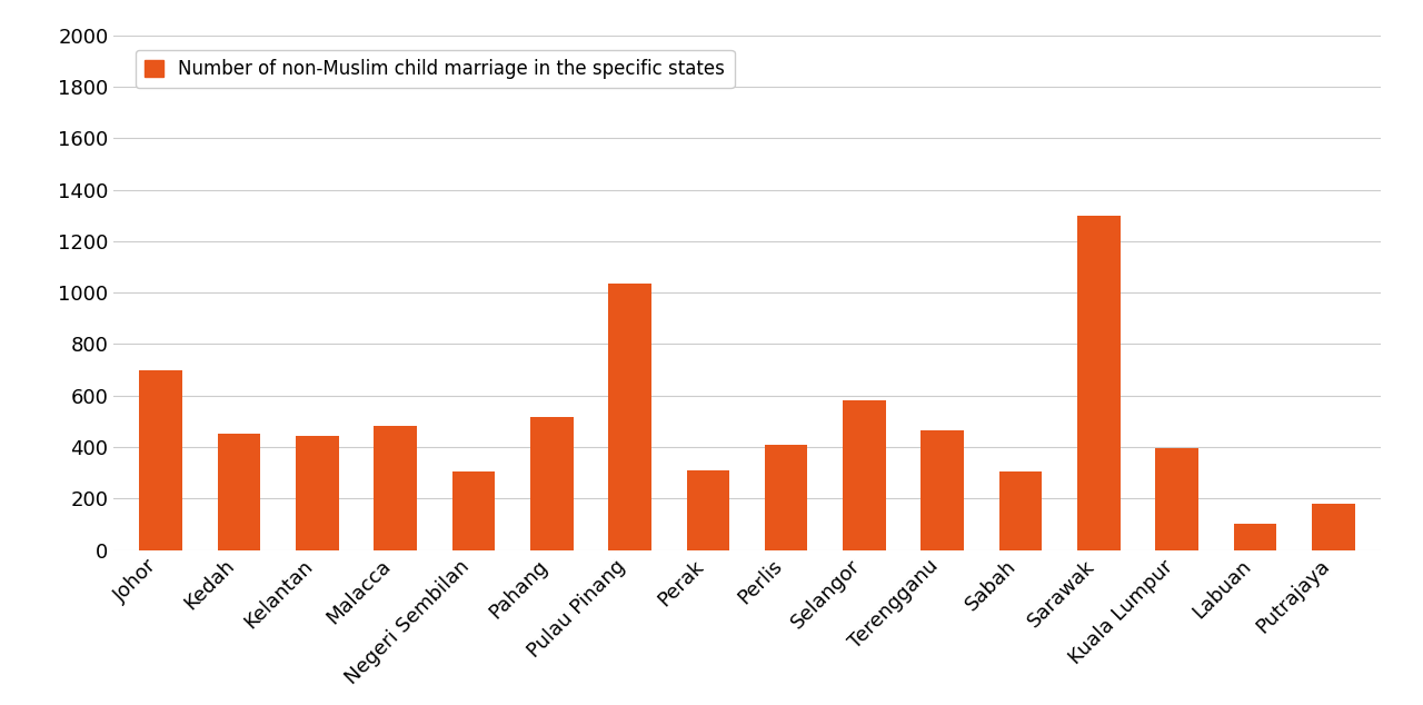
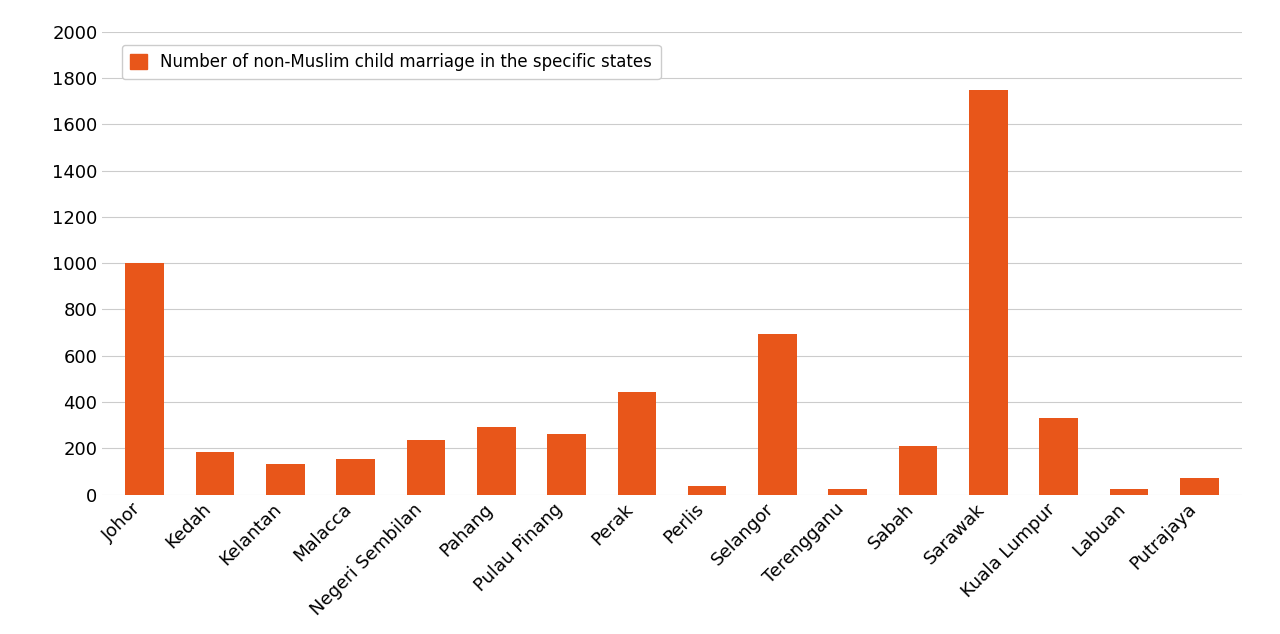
Johor: 700 -> 1000
Kedah: 450 -> 185
Kelantan: 445 -> 130
Malacca: 480 -> 155
Negeri Sembilan: 305 -> 235
Pahang: 515 -> 290
Pulau Pinang: 1035 -> 260
Perak: 310 -> 445
Perlis: 410 -> 38
Selangor: 580 -> 695
Terengganu: 465 -> 25
Sabah: 305 -> 210
Sarawak: 1300 -> 1750
Kuala Lumpur: 395 -> 330
Labuan: 100 -> 22
Putrajaya: 180 -> 70
